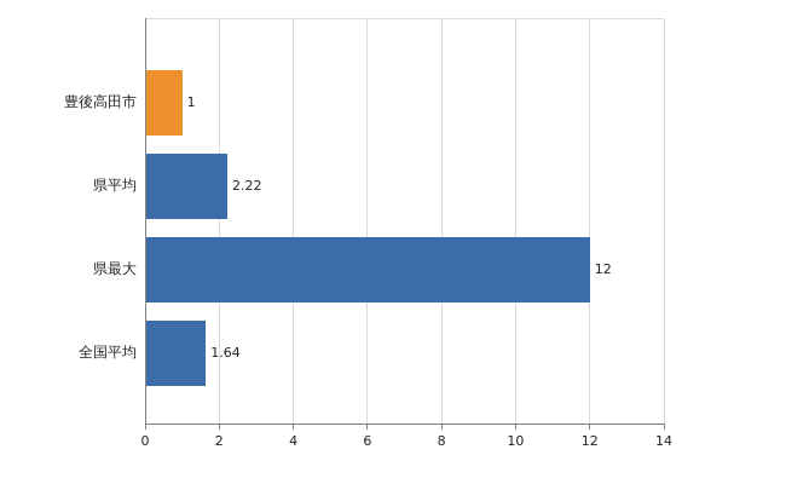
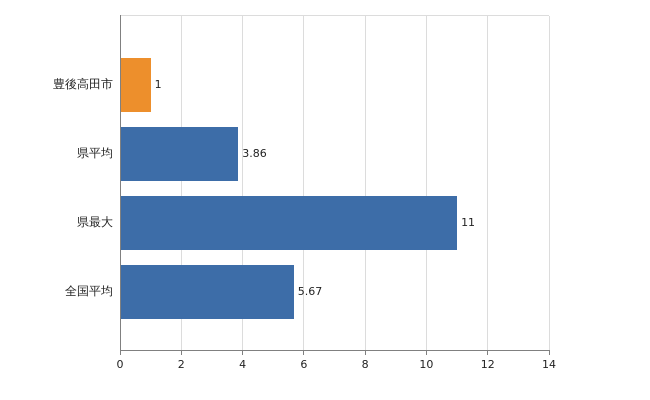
県平均: 2.22 -> 3.86
県最大: 12 -> 11
全国平均: 1.64 -> 5.67
